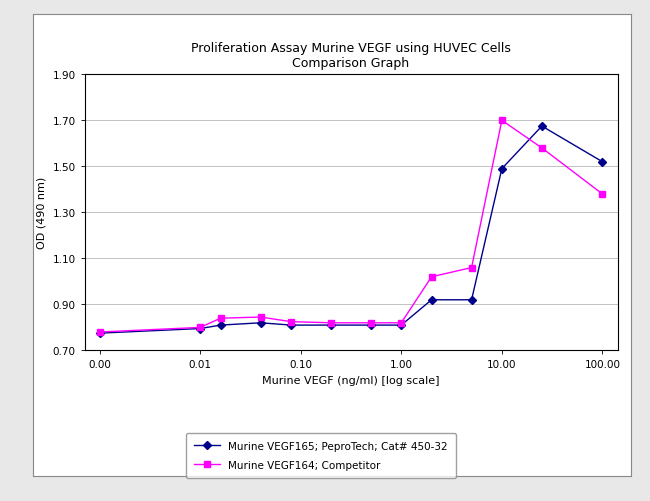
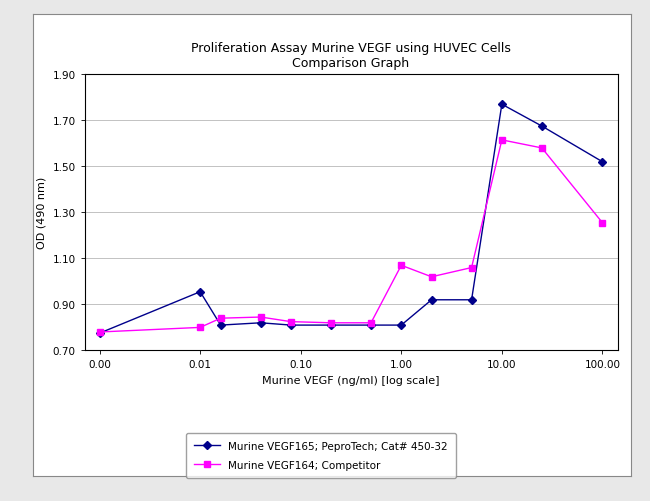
Murine VEGF165; PeproTech; Cat# 450-32/0.01: 0.795 -> 0.955
Murine VEGF164; Competitor/1.00: 0.820 -> 1.070
Murine VEGF165; PeproTech; Cat# 450-32/10.00: 1.490 -> 1.770
Murine VEGF164; Competitor/10.00: 1.700 -> 1.615
Murine VEGF164; Competitor/100.00: 1.380 -> 1.255
